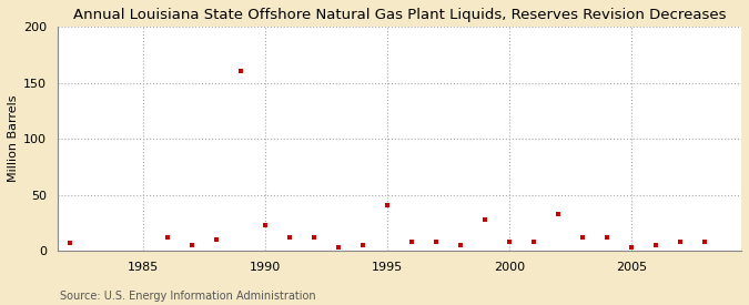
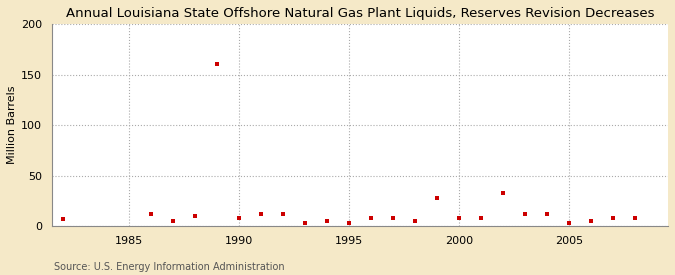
1990: 23 -> 8
1995: 41 -> 3
